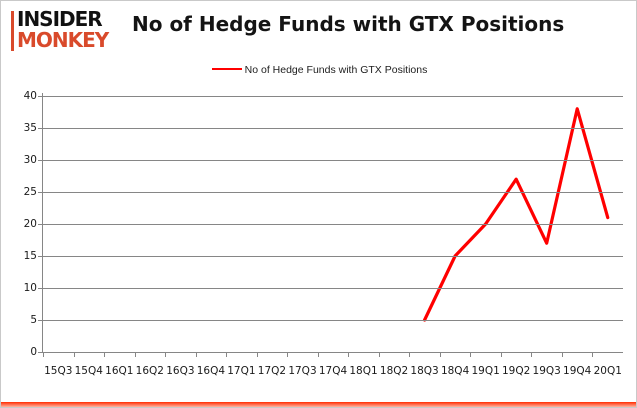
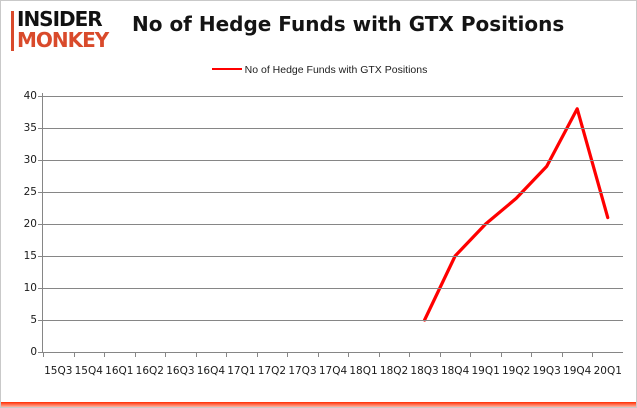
19Q2: 27 -> 24
19Q3: 17 -> 29
